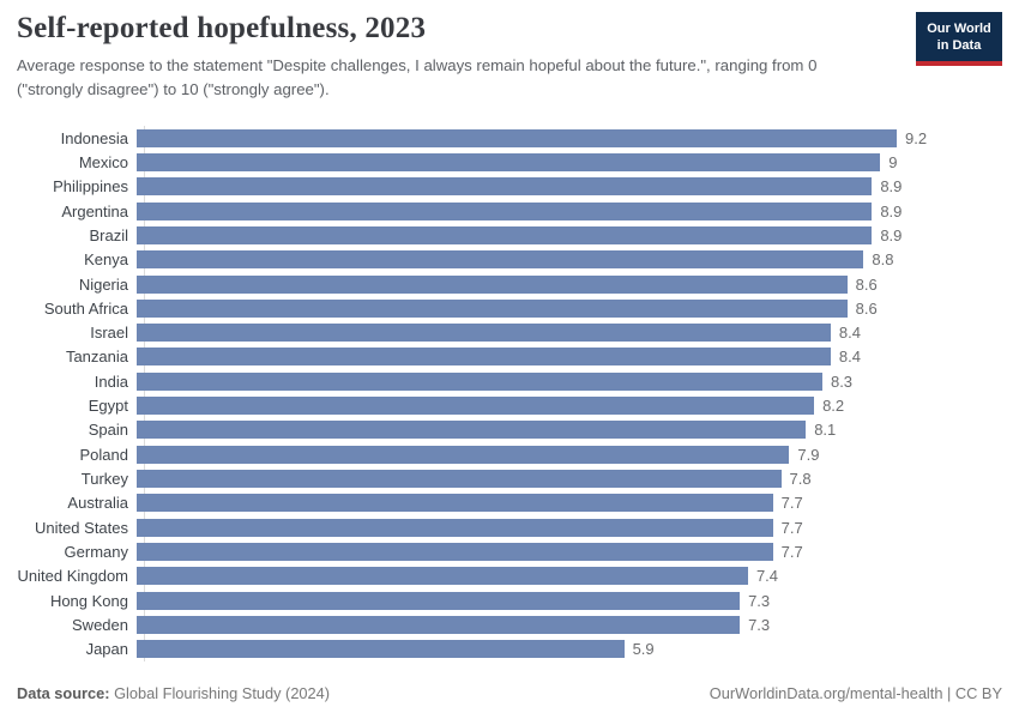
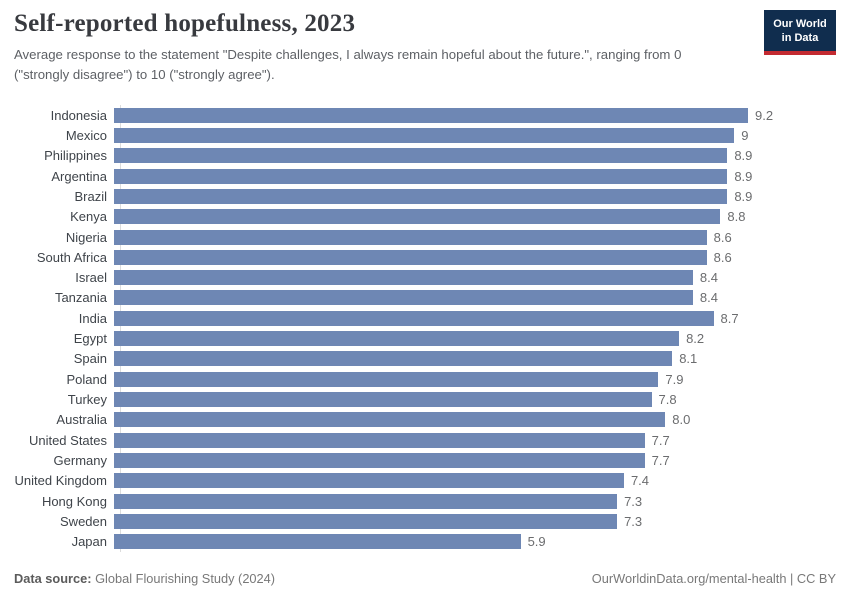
India: 8.3 -> 8.7
Australia: 7.7 -> 8.0
